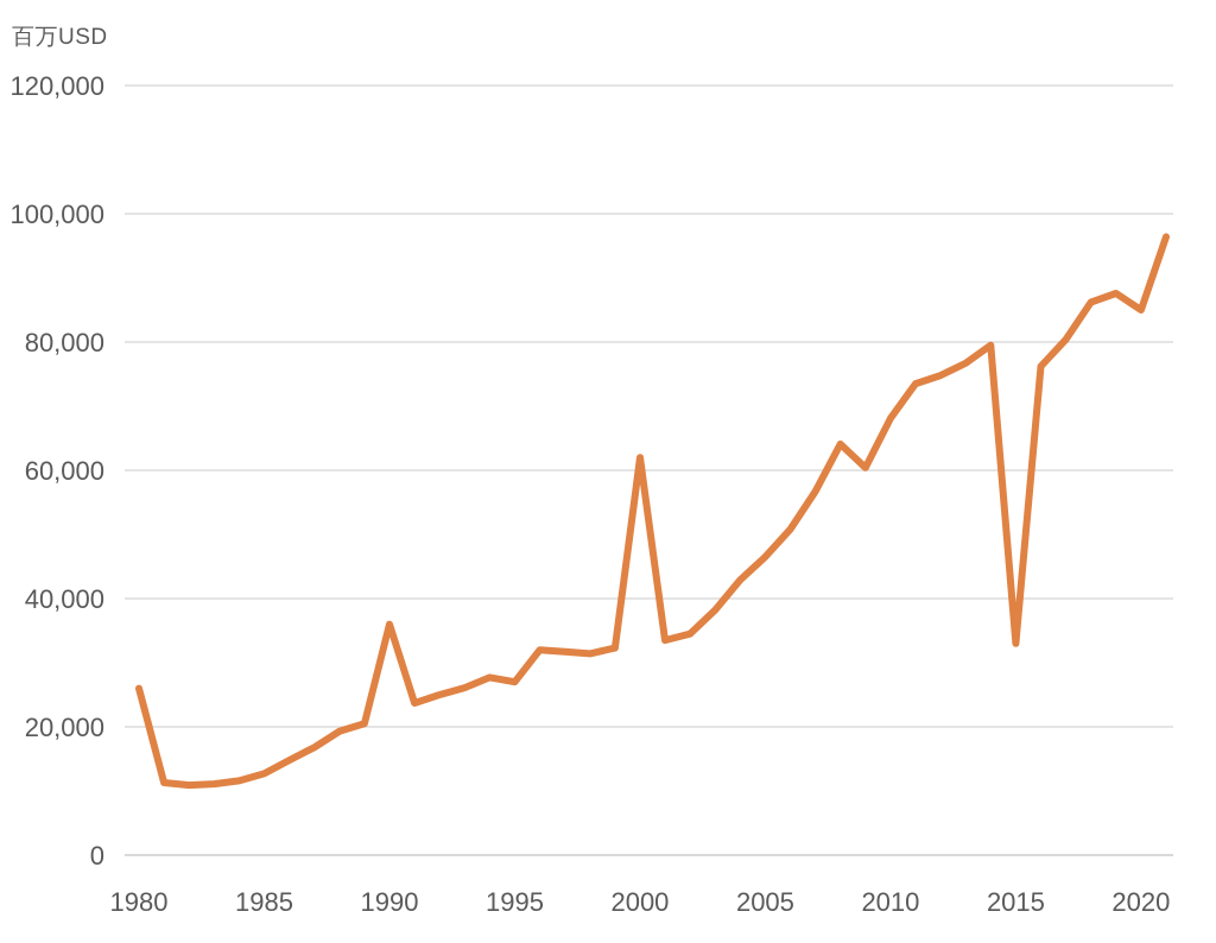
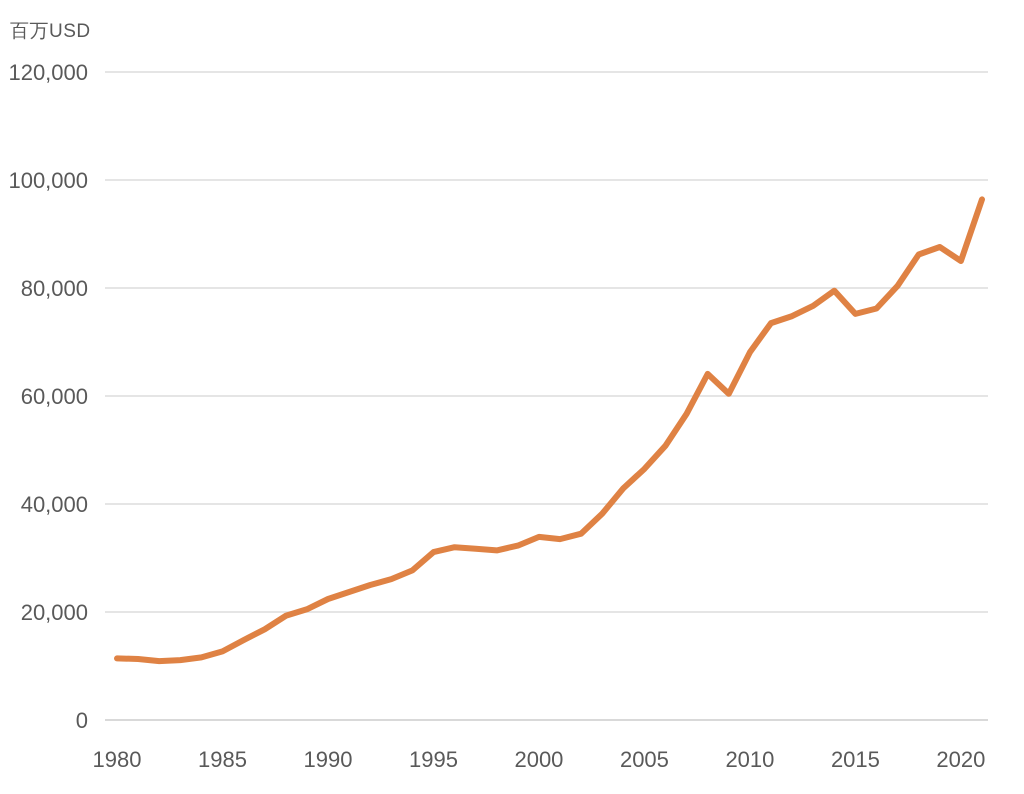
1980: 26000 -> 11000
1990: 36000 -> 22000
1995: 27000 -> 31000
2000: 62000 -> 34000
2015: 33000 -> 75000
